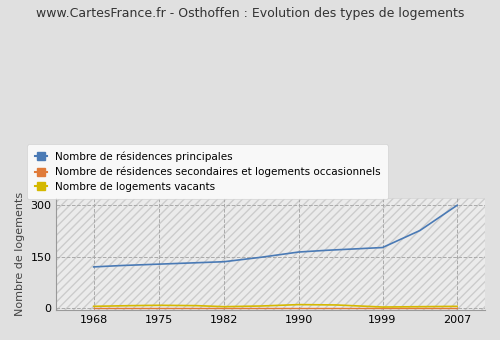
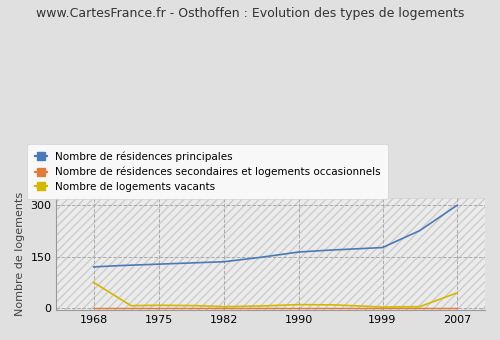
Nombre de logements vacants/1968: 6 -> 75
Nombre de logements vacants/2007: 6 -> 45
